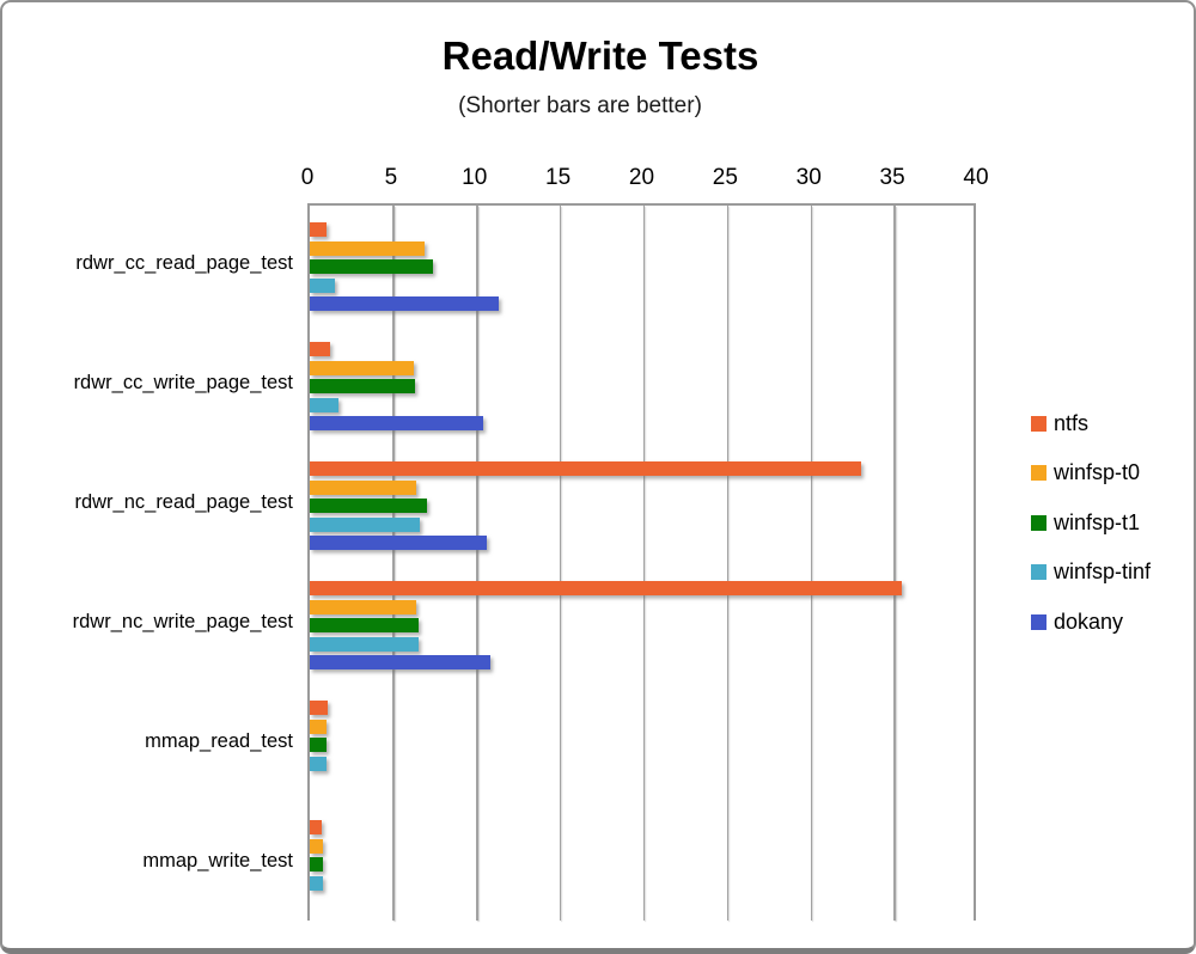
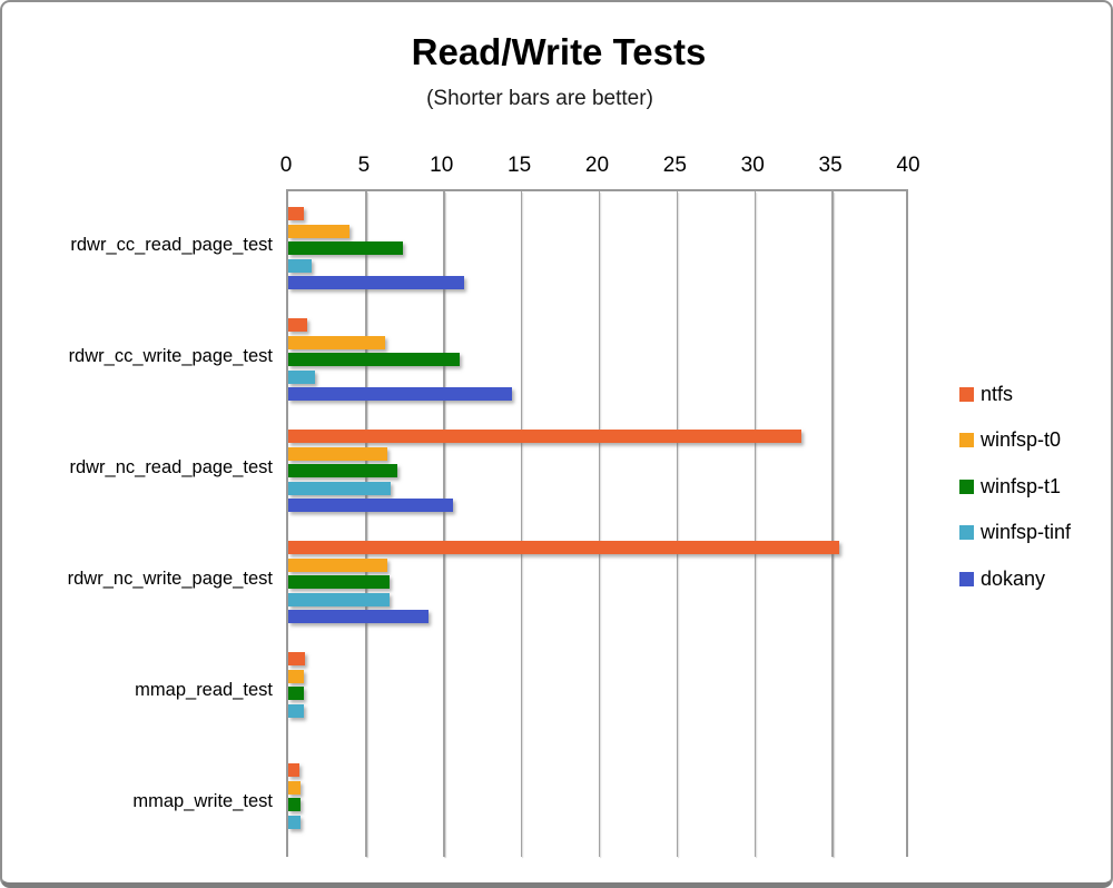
winfsp-t0/rdwr_cc_read_page_test: 6.9 -> 3.9
winfsp-t1/rdwr_cc_write_page_test: 6.3 -> 11.0
dokany/rdwr_cc_write_page_test: 10.4 -> 14.4
dokany/rdwr_nc_write_page_test: 10.8 -> 9.0
